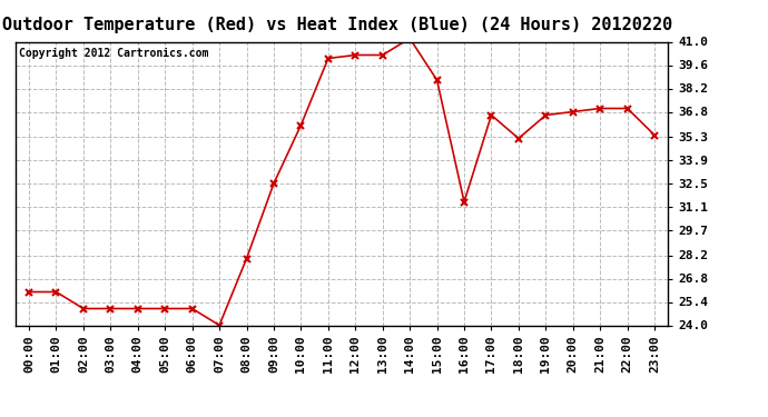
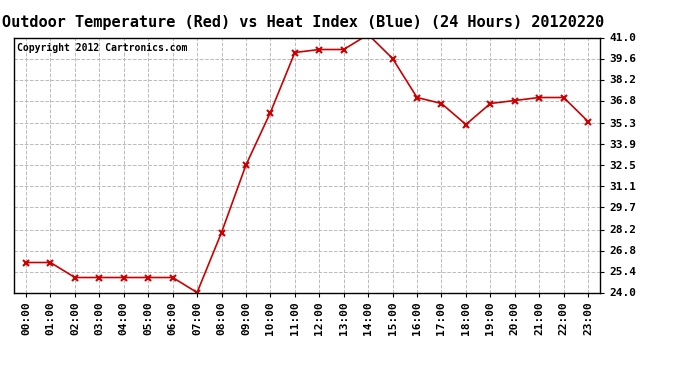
15:00: 38.7 -> 39.6
16:00: 31.4 -> 37.0
